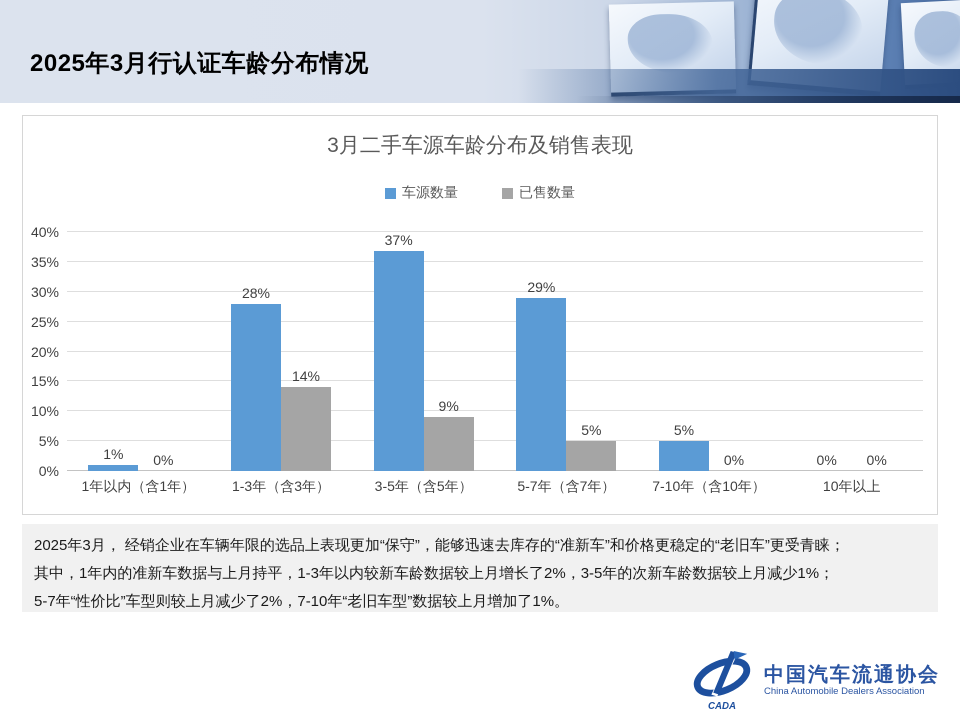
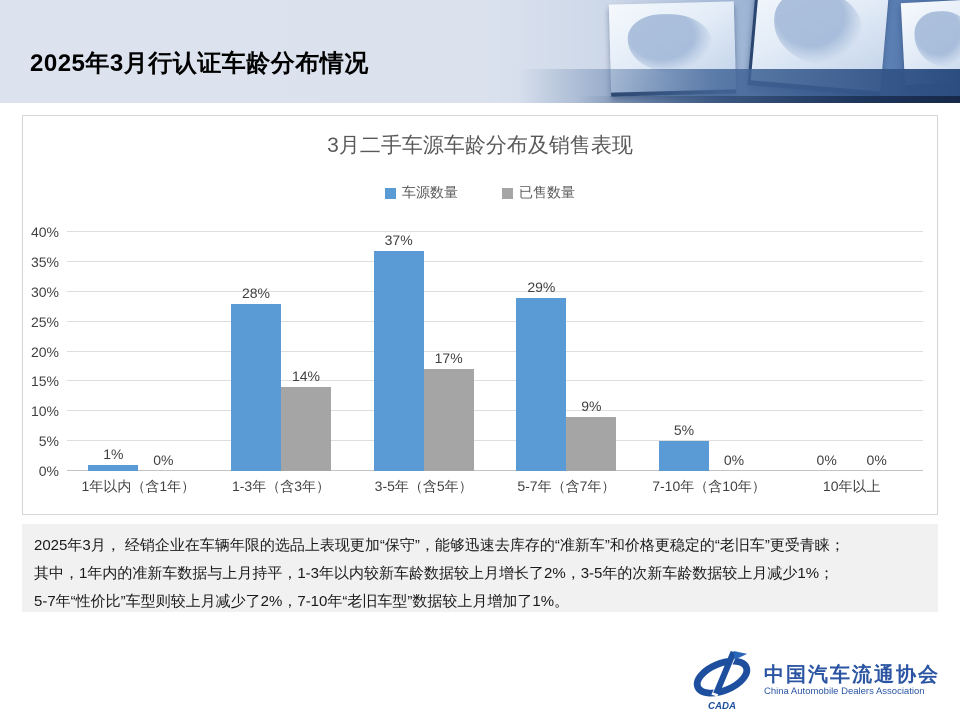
已售数量/3-5年（含5年）: 9% -> 17%
已售数量/5-7年（含7年）: 5% -> 9%
